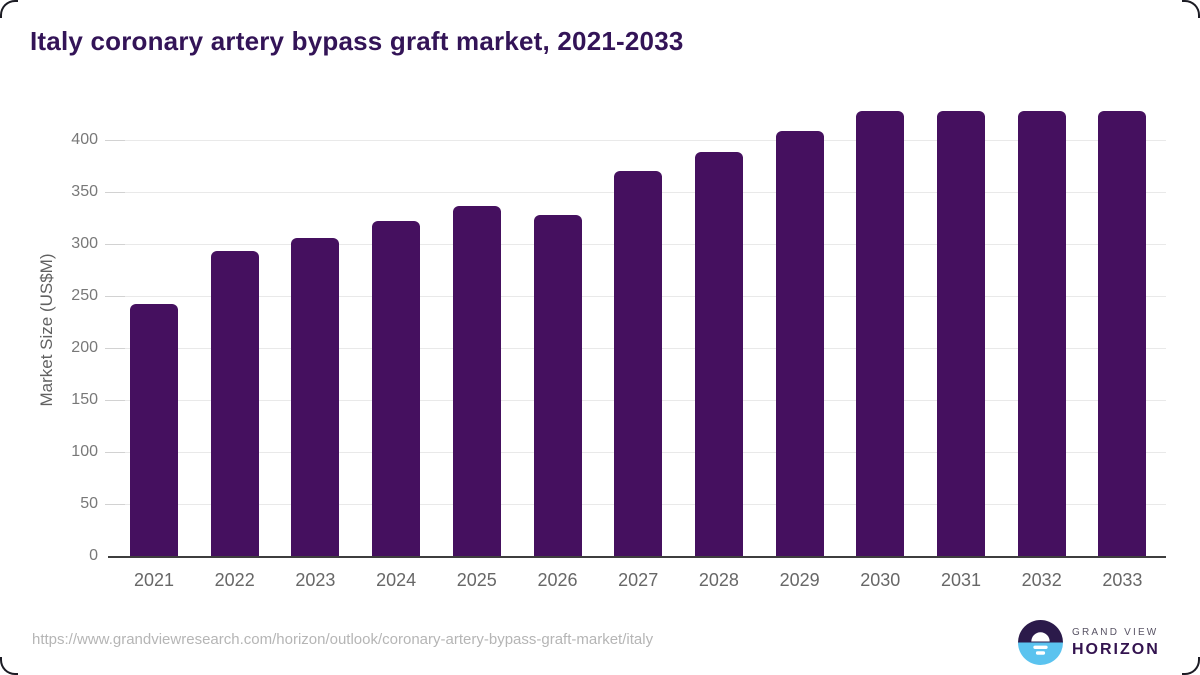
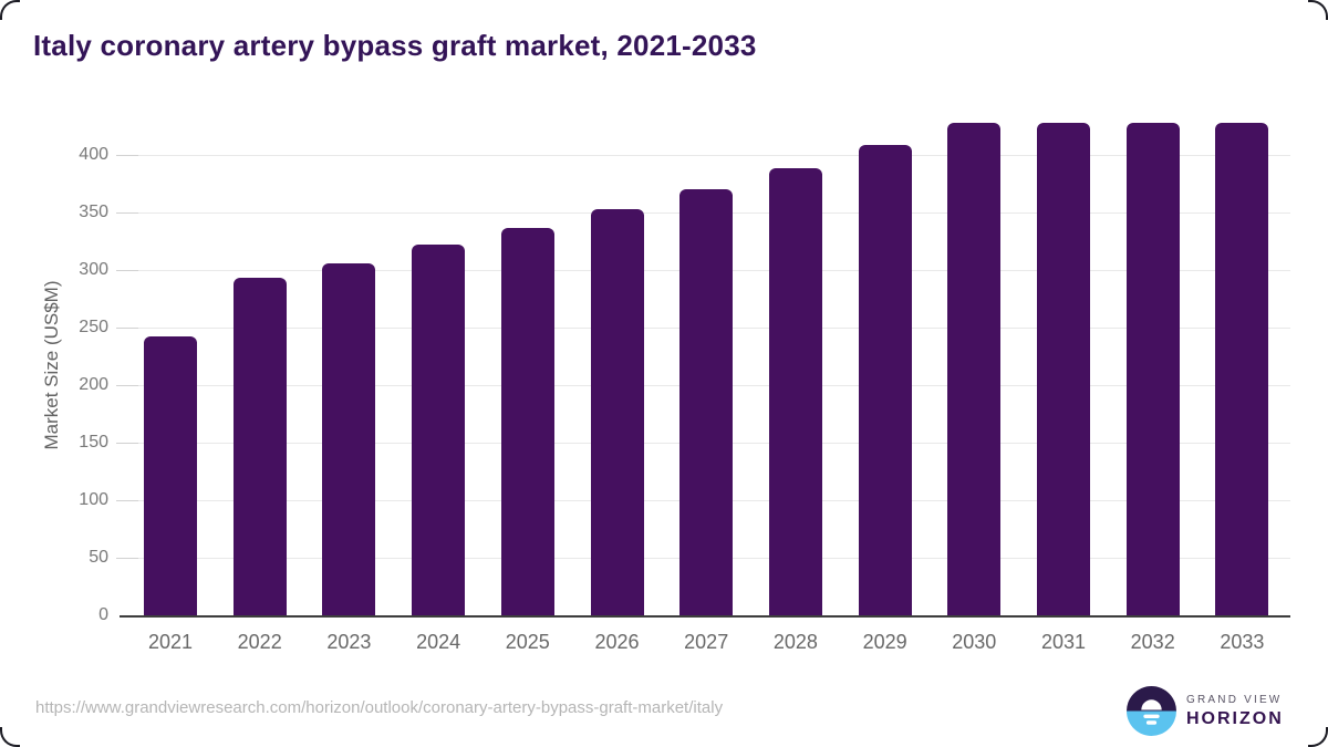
2026: 328 -> 353
